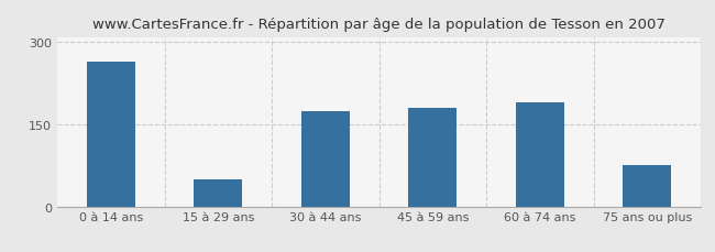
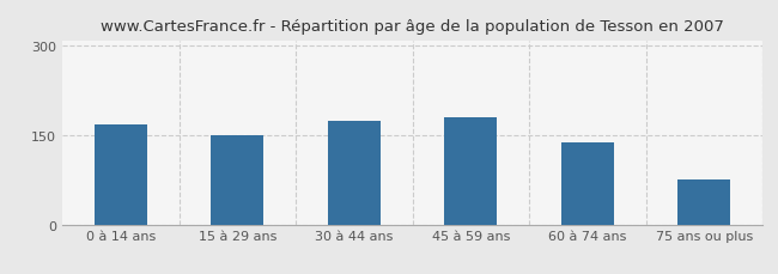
0 à 14 ans: 265 -> 168
15 à 29 ans: 50 -> 150
60 à 74 ans: 190 -> 137
